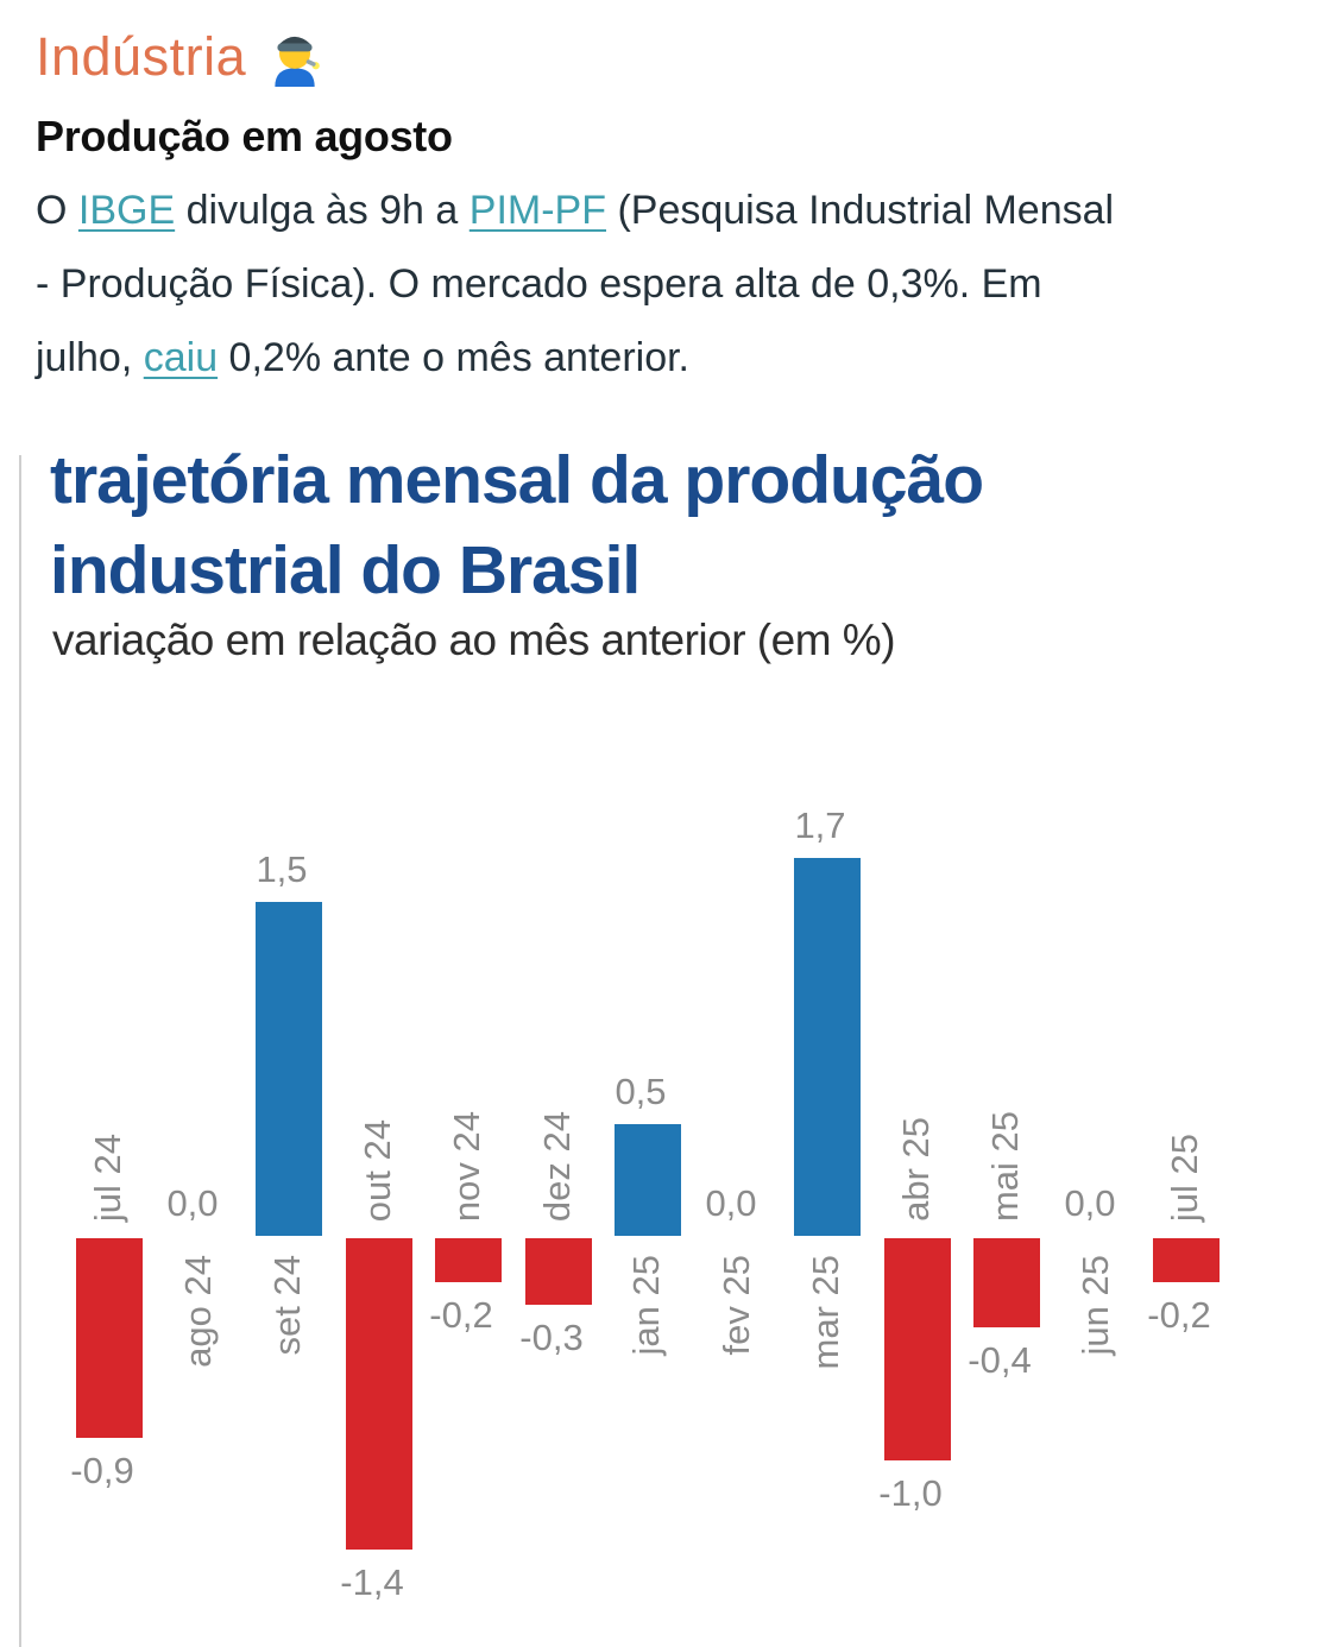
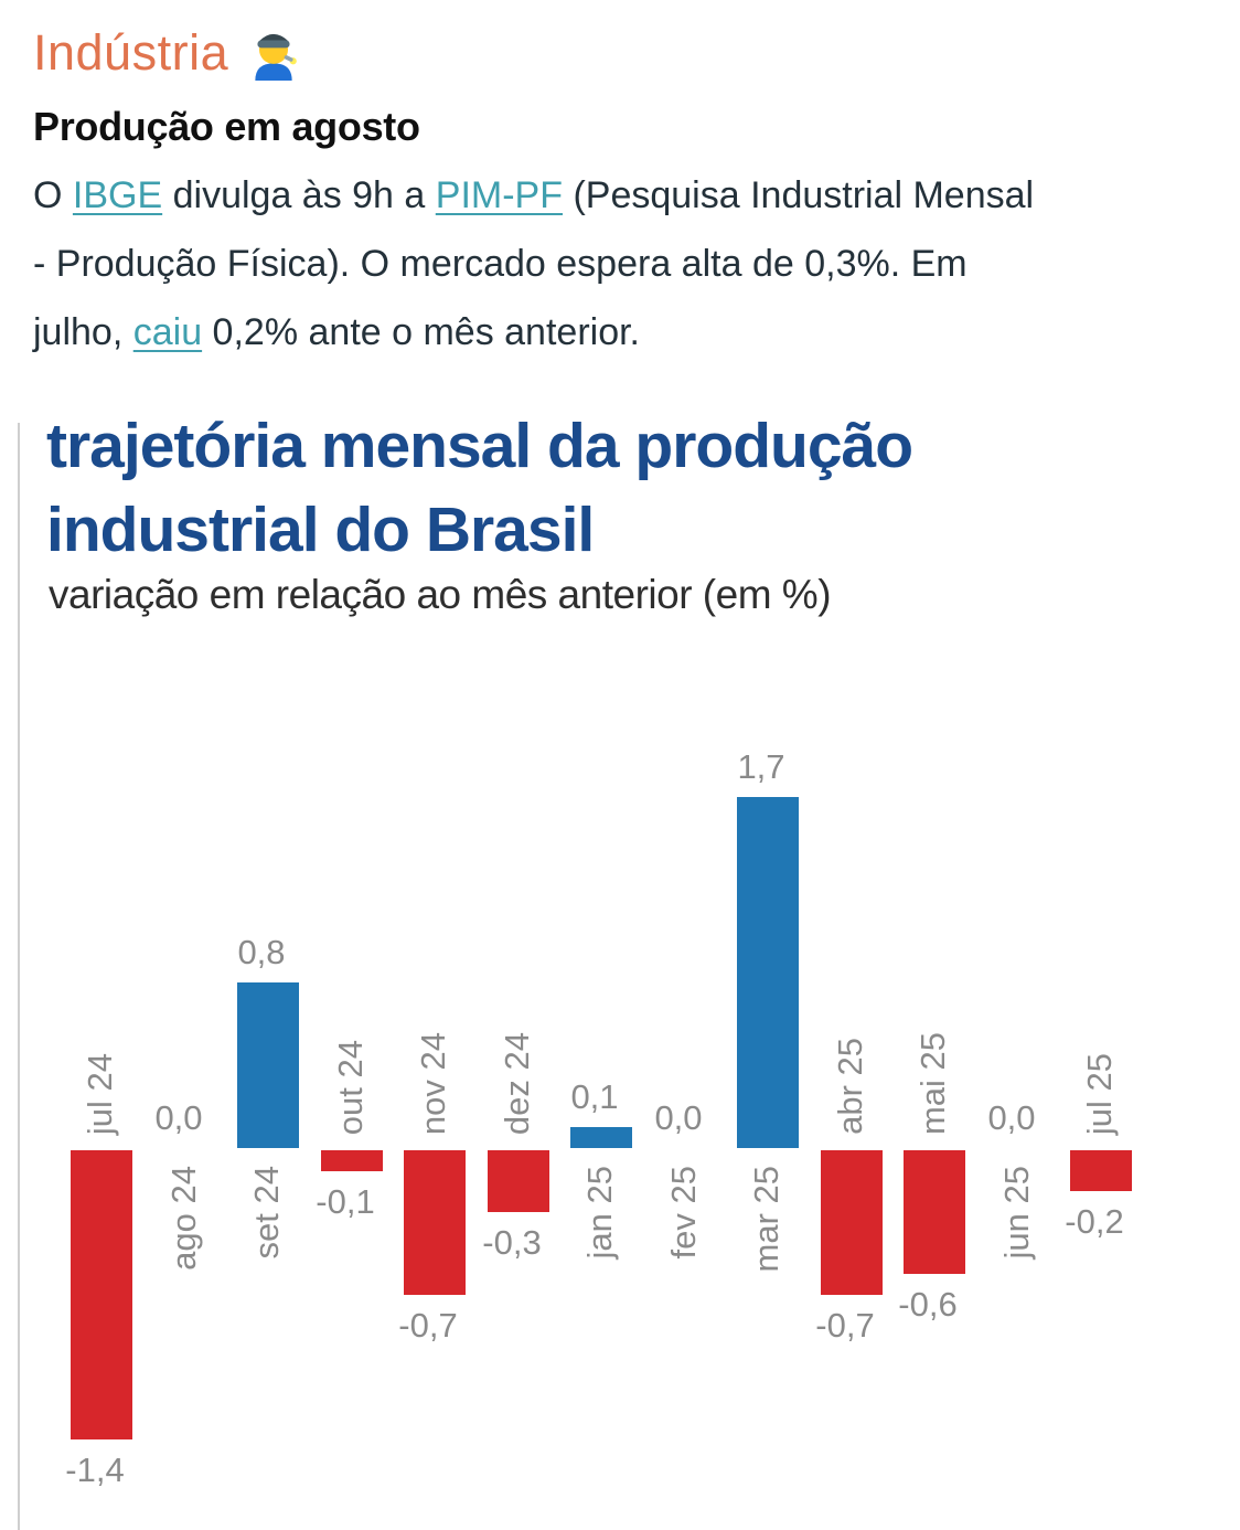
jul 24: -0,9 -> -1,4
set 24: 1,5 -> 0,8
out 24: -1,4 -> -0,1
nov 24: -0,2 -> -0,7
jan 25: 0,5 -> 0,1
abr 25: -1,0 -> -0,7
mai 25: -0,4 -> -0,6
